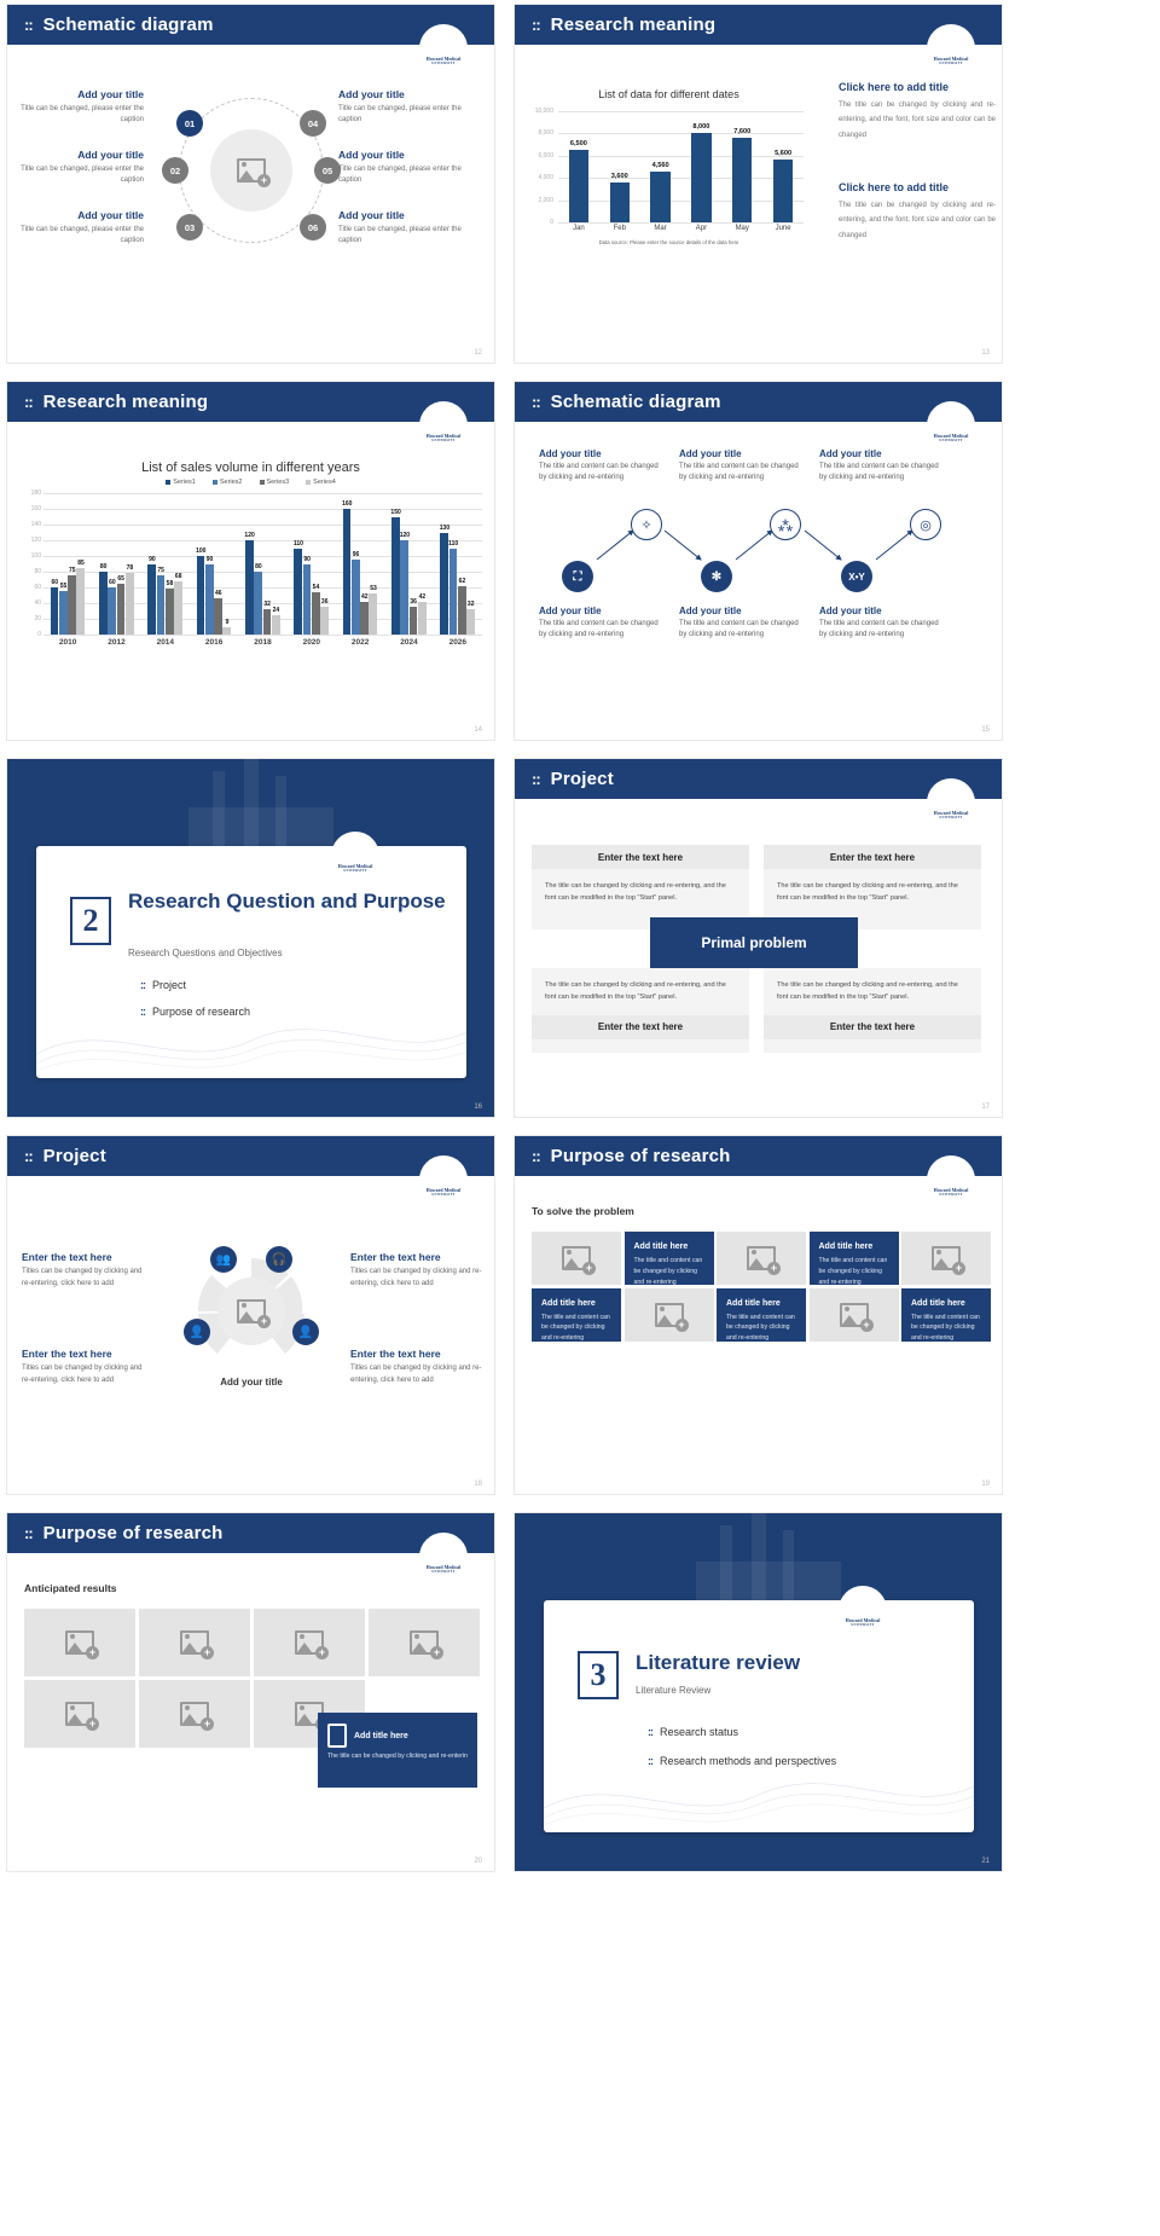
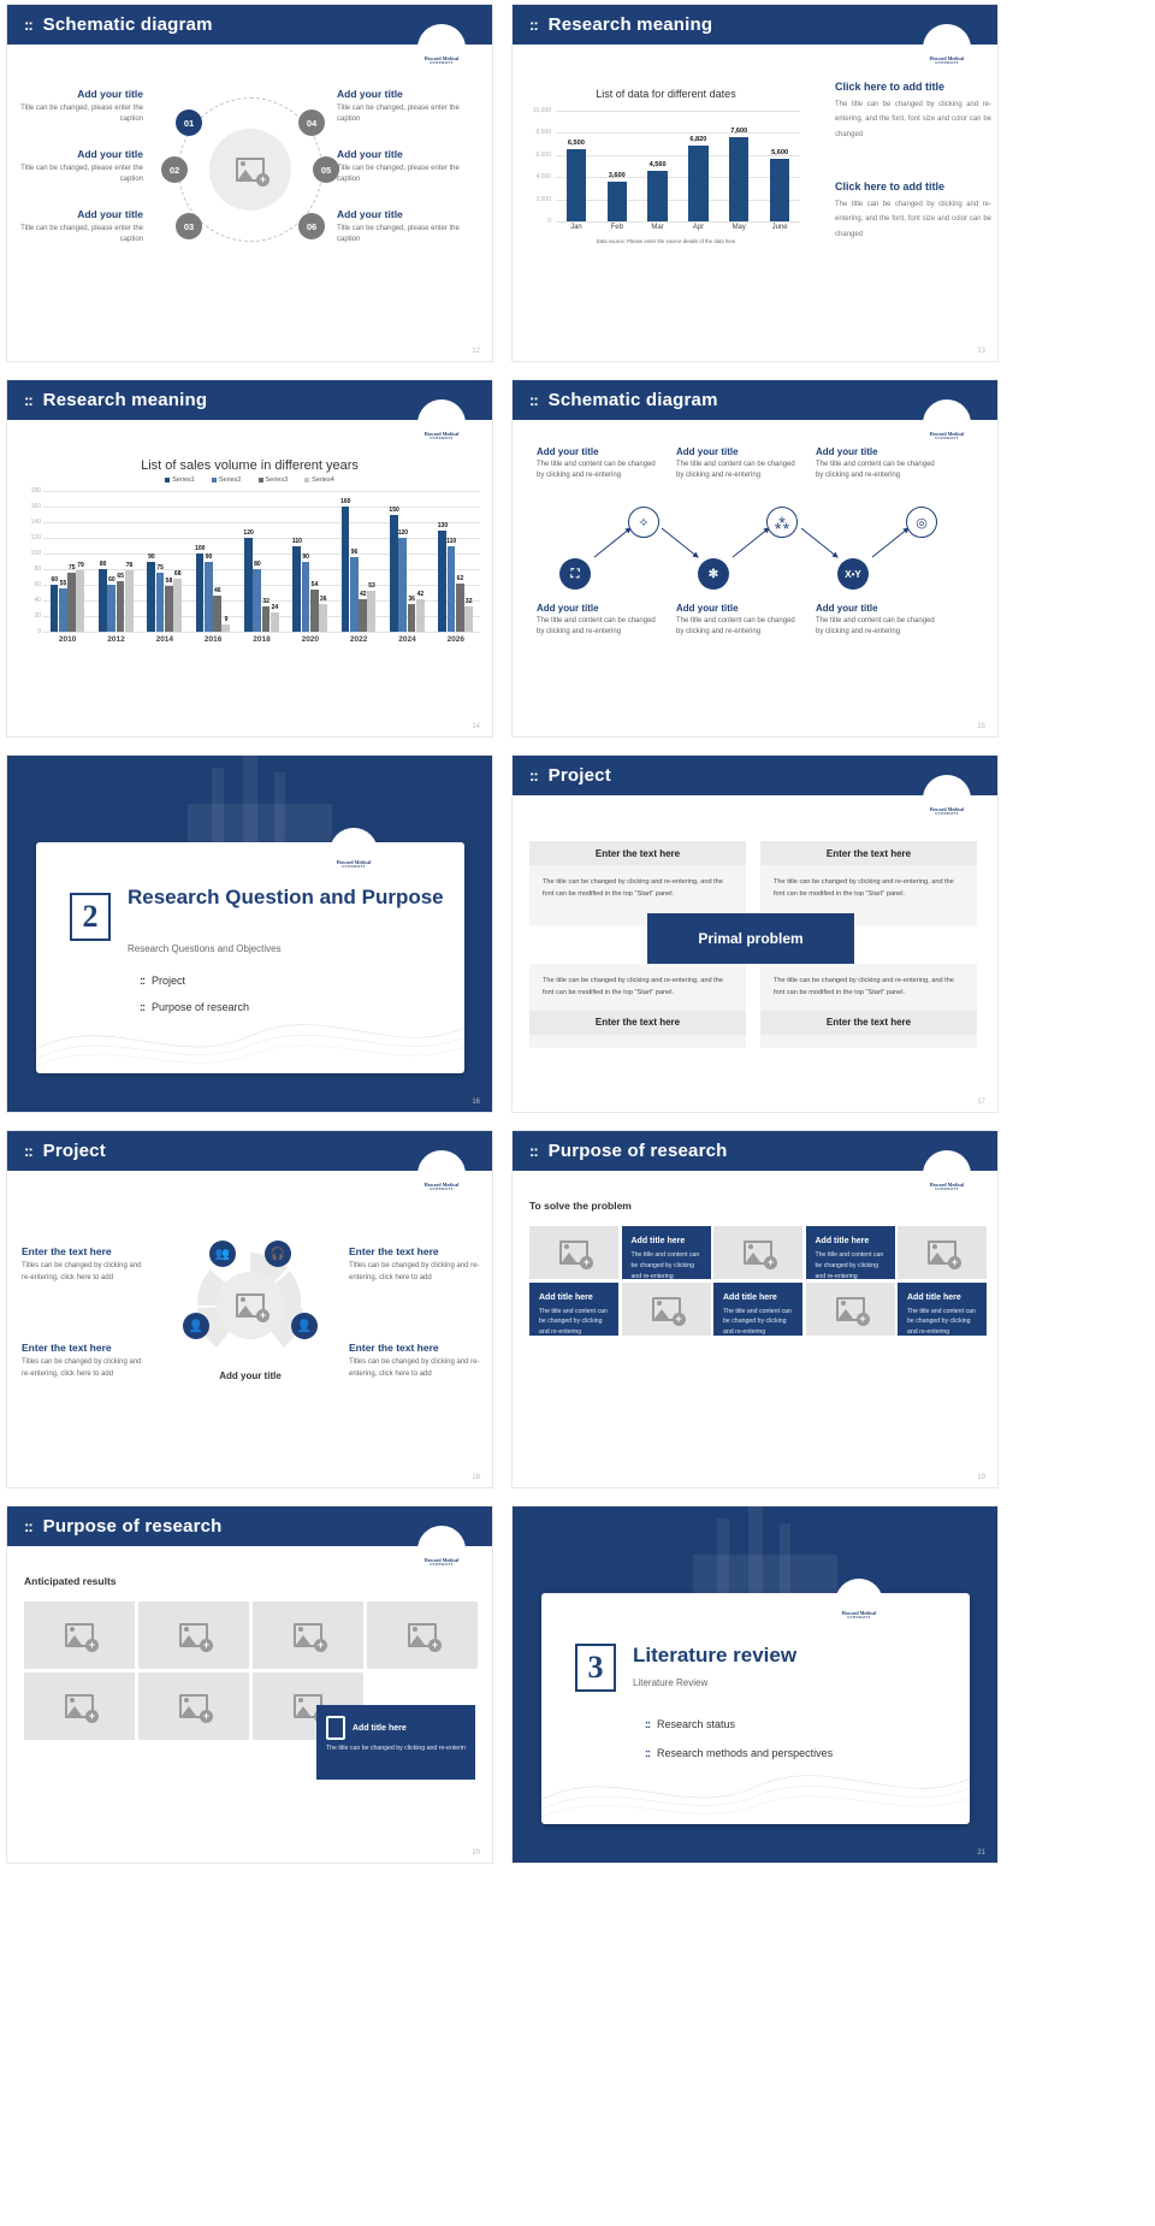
List of data for different dates/Apr: 8,000 -> 6,820
List of sales volume in different years/Series4/2010: 85 -> 79
